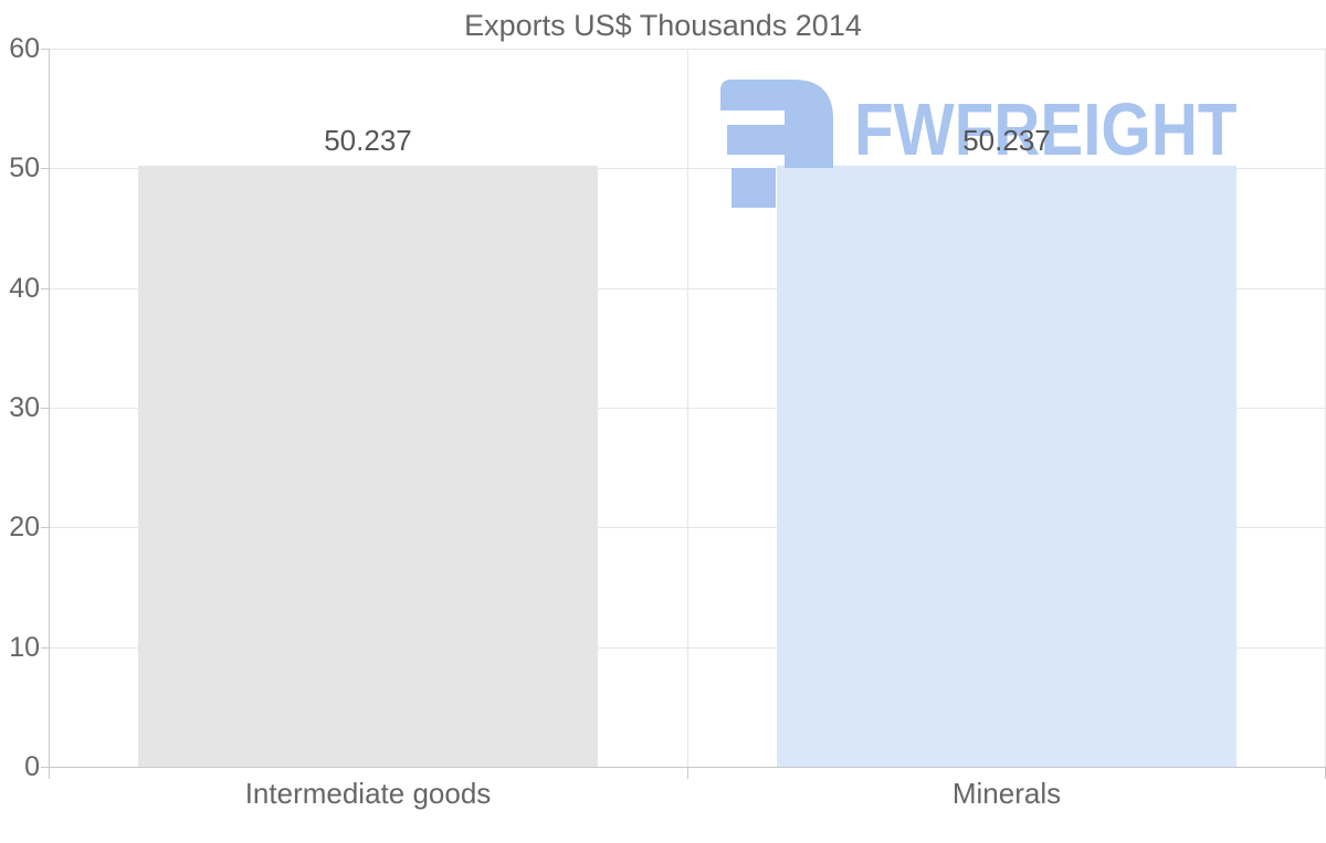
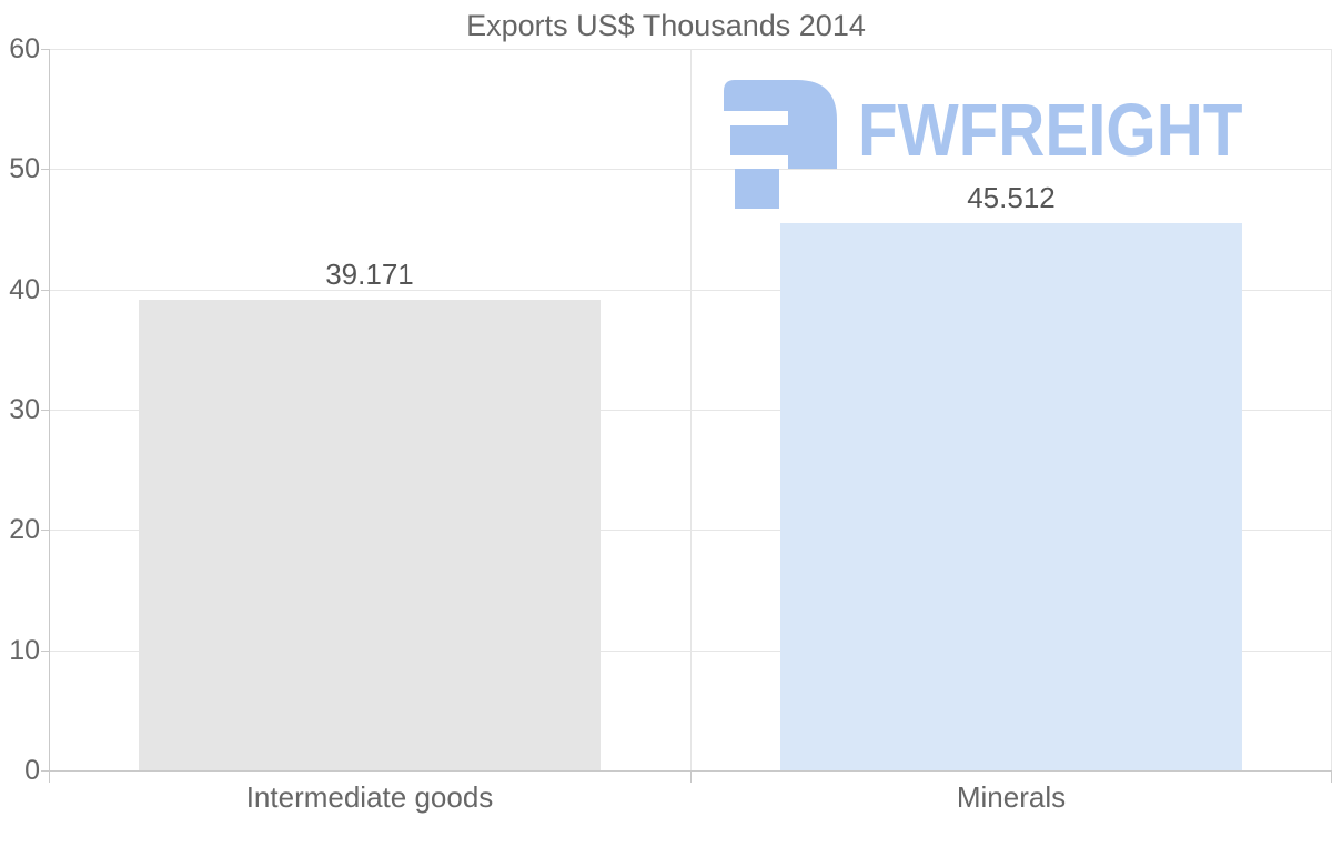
Intermediate goods: 50.237 -> 39.171
Minerals: 50.237 -> 45.512
